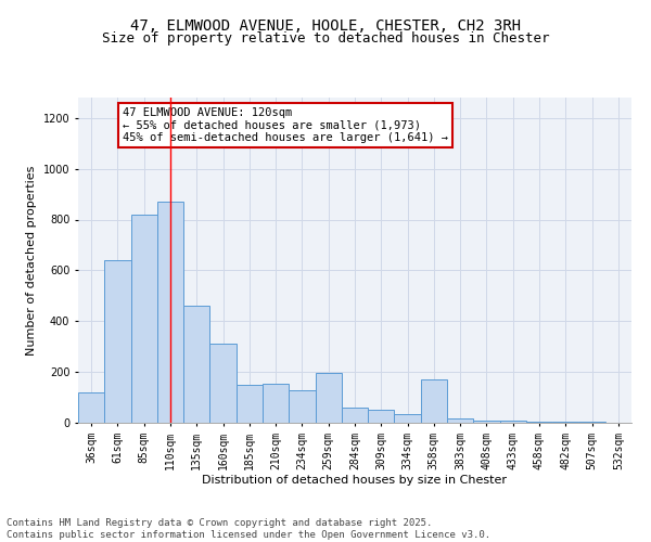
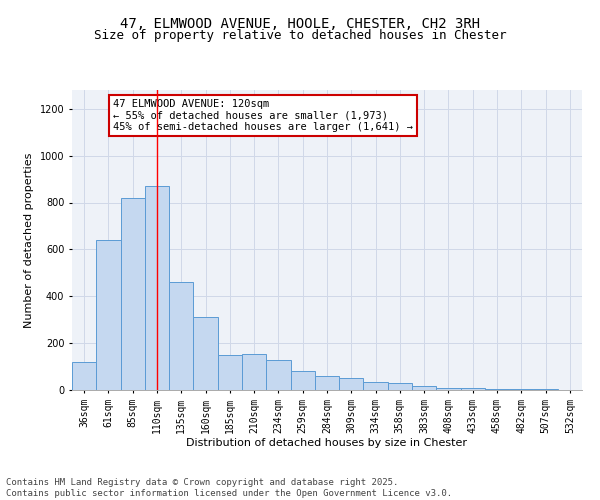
259sqm: 195 -> 80
358sqm: 170 -> 28
